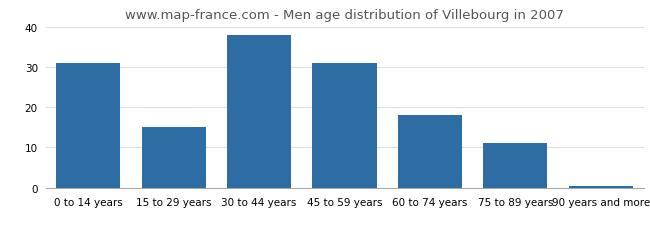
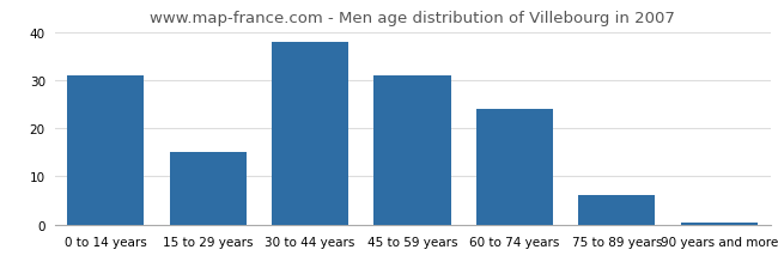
60 to 74 years: 18.0 -> 24.0
75 to 89 years: 11.0 -> 6.0
